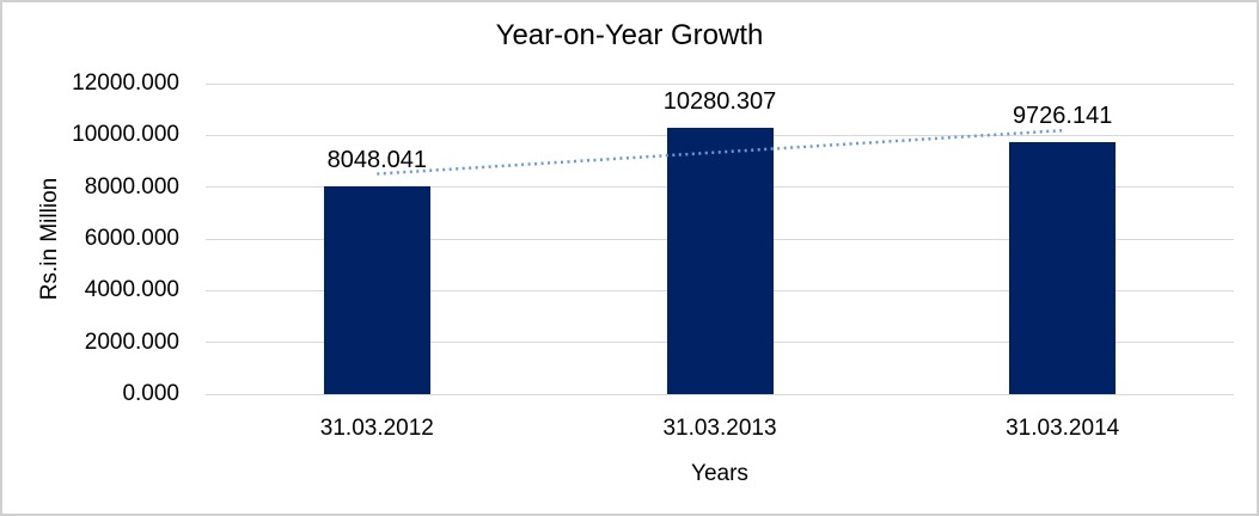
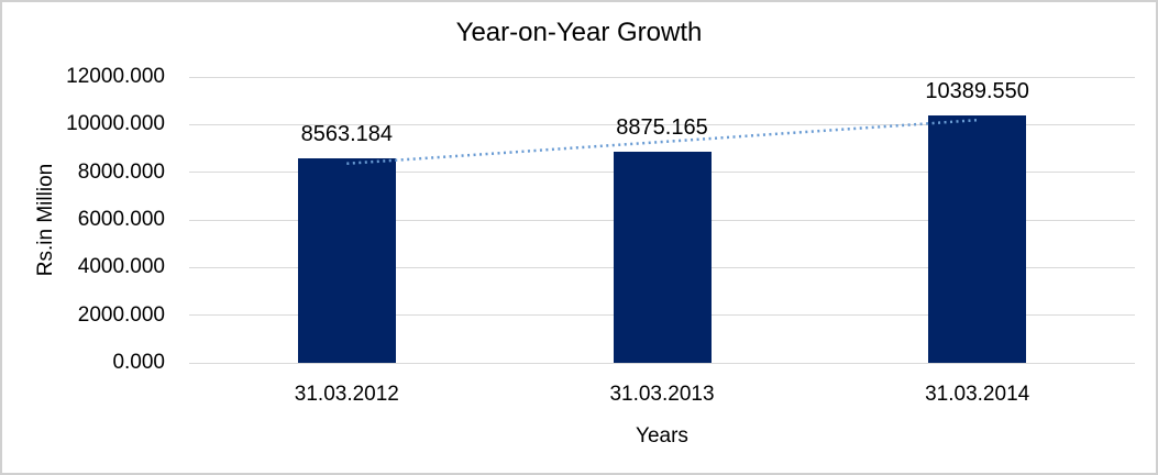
31.03.2012: 8048.041 -> 8563.184
31.03.2013: 10280.307 -> 8875.165
31.03.2014: 9726.141 -> 10389.550
